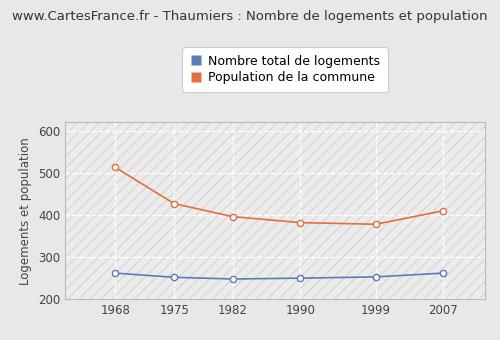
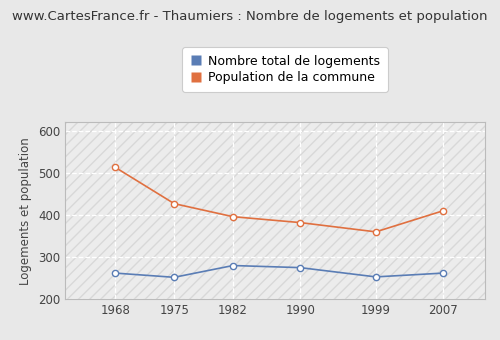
Nombre total de logements/1982: 248 -> 280
Nombre total de logements/1990: 250 -> 275
Population de la commune/1999: 378 -> 360
